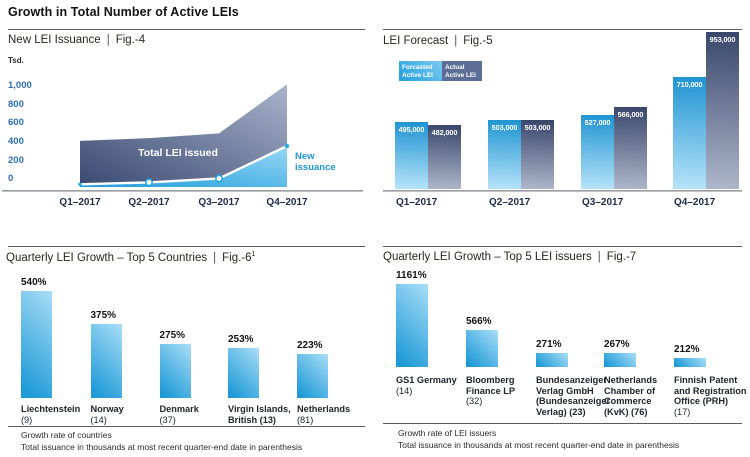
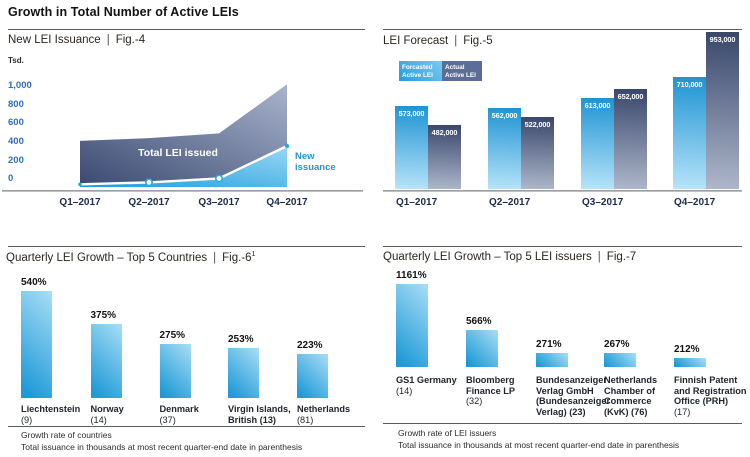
LEI Forecast/Forcasted Active LEI/Q1–2017: 495,000 -> 573,000
LEI Forecast/Forcasted Active LEI/Q2–2017: 503,000 -> 562,000
LEI Forecast/Actual Active LEI/Q2–2017: 503,000 -> 522,000
LEI Forecast/Forcasted Active LEI/Q3–2017: 527,000 -> 613,000
LEI Forecast/Actual Active LEI/Q3–2017: 566,000 -> 652,000
